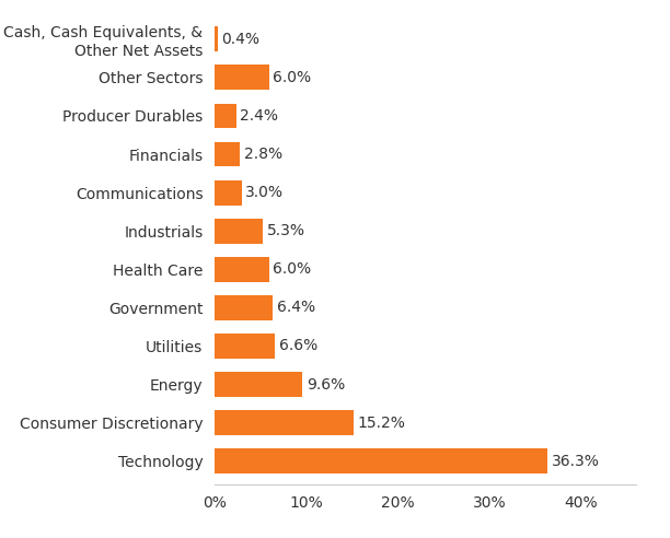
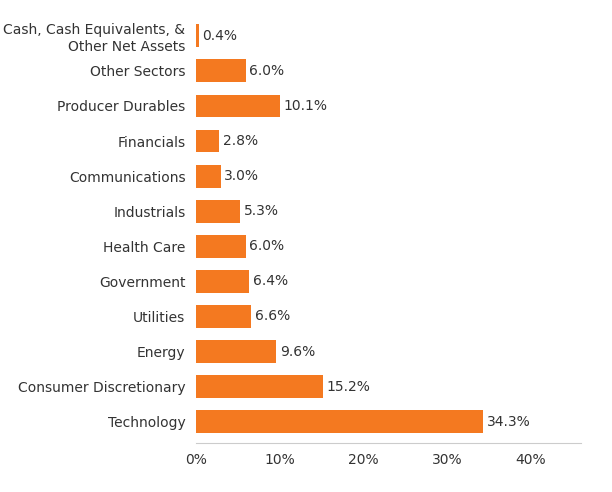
Producer Durables: 2.4% -> 10.1%
Technology: 36.3% -> 34.3%
